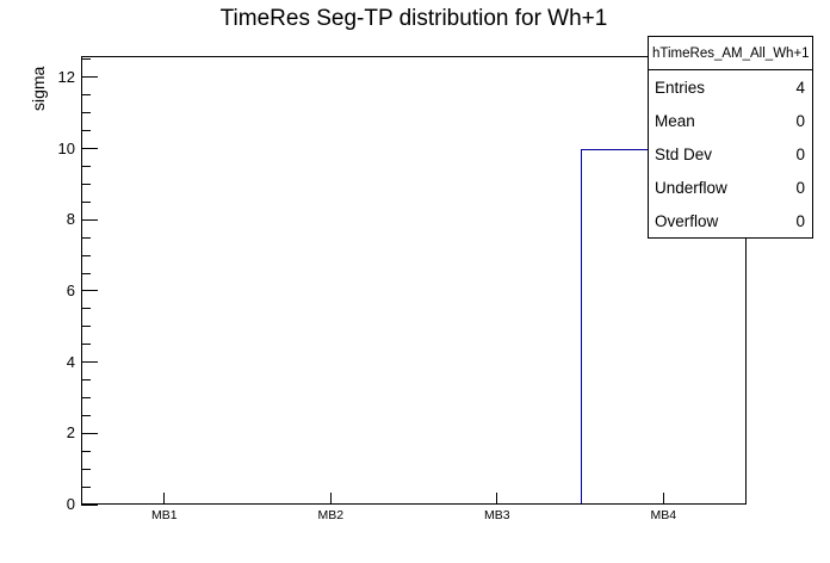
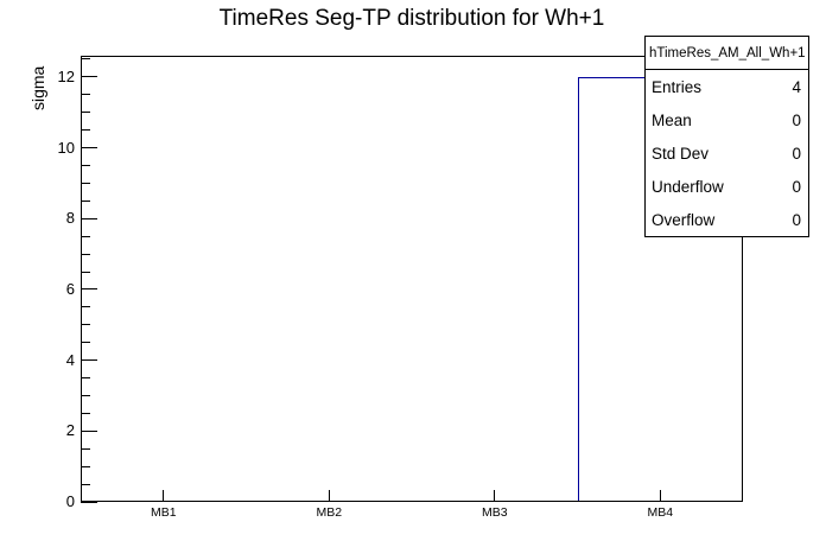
MB4: 10 -> 12
